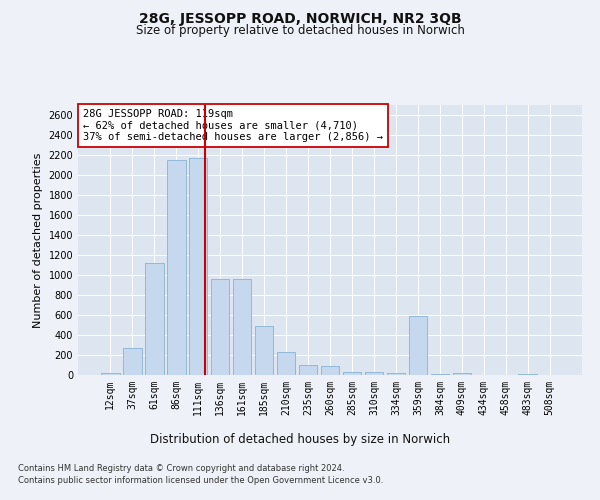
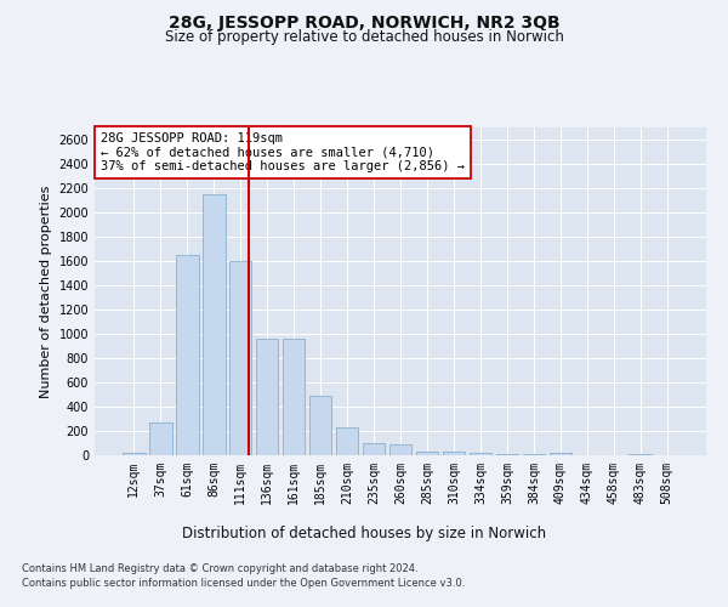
61sqm: 1120 -> 1650
111sqm: 2170 -> 1600
359sqm: 590 -> 10
